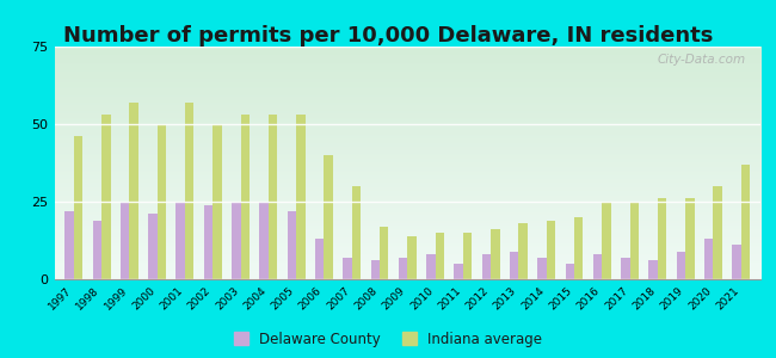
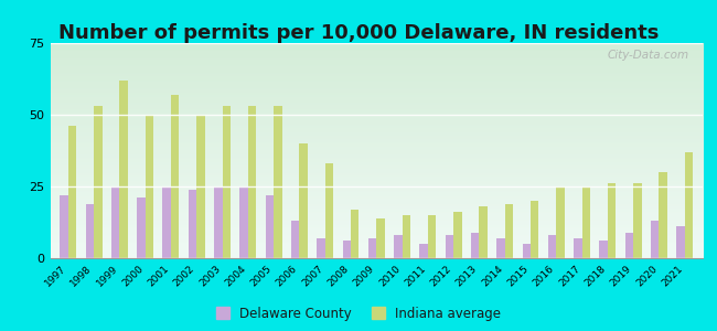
Indiana average/1999: 57 -> 62
Indiana average/2007: 30 -> 33
